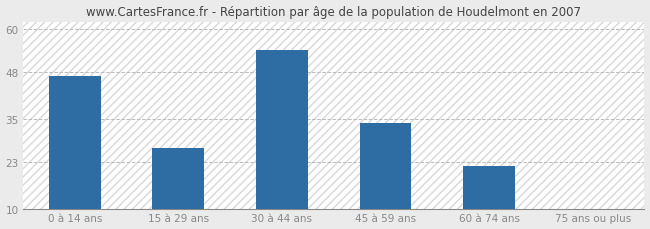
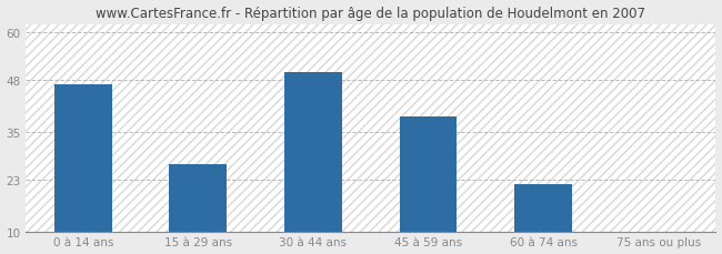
30 à 44 ans: 54 -> 50
45 à 59 ans: 34 -> 39
